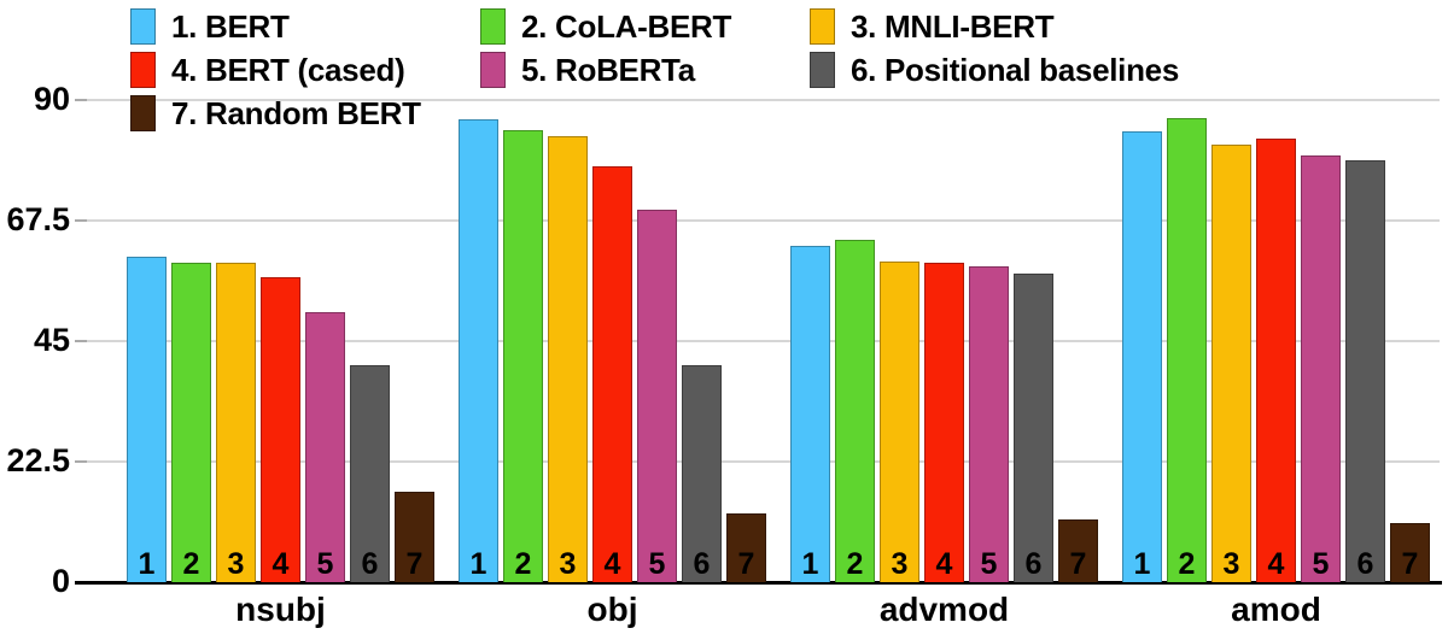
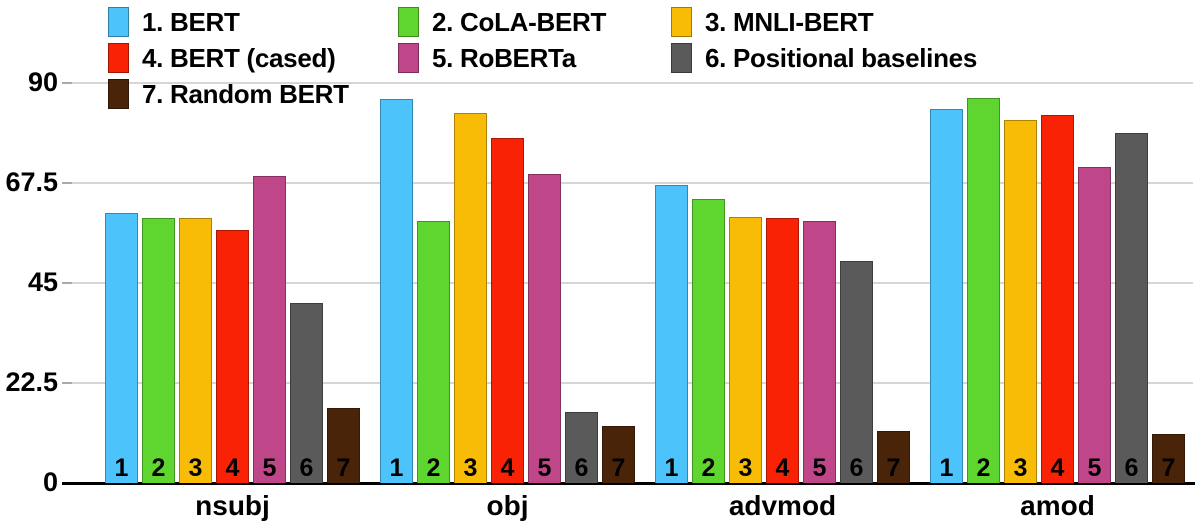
5. RoBERTa/nsubj: 50 -> 69
2. CoLA-BERT/obj: 84 -> 59
6. Positional baselines/obj: 40 -> 16
1. BERT/advmod: 63 -> 67
6. Positional baselines/advmod: 58 -> 50
5. RoBERTa/amod: 80 -> 71
